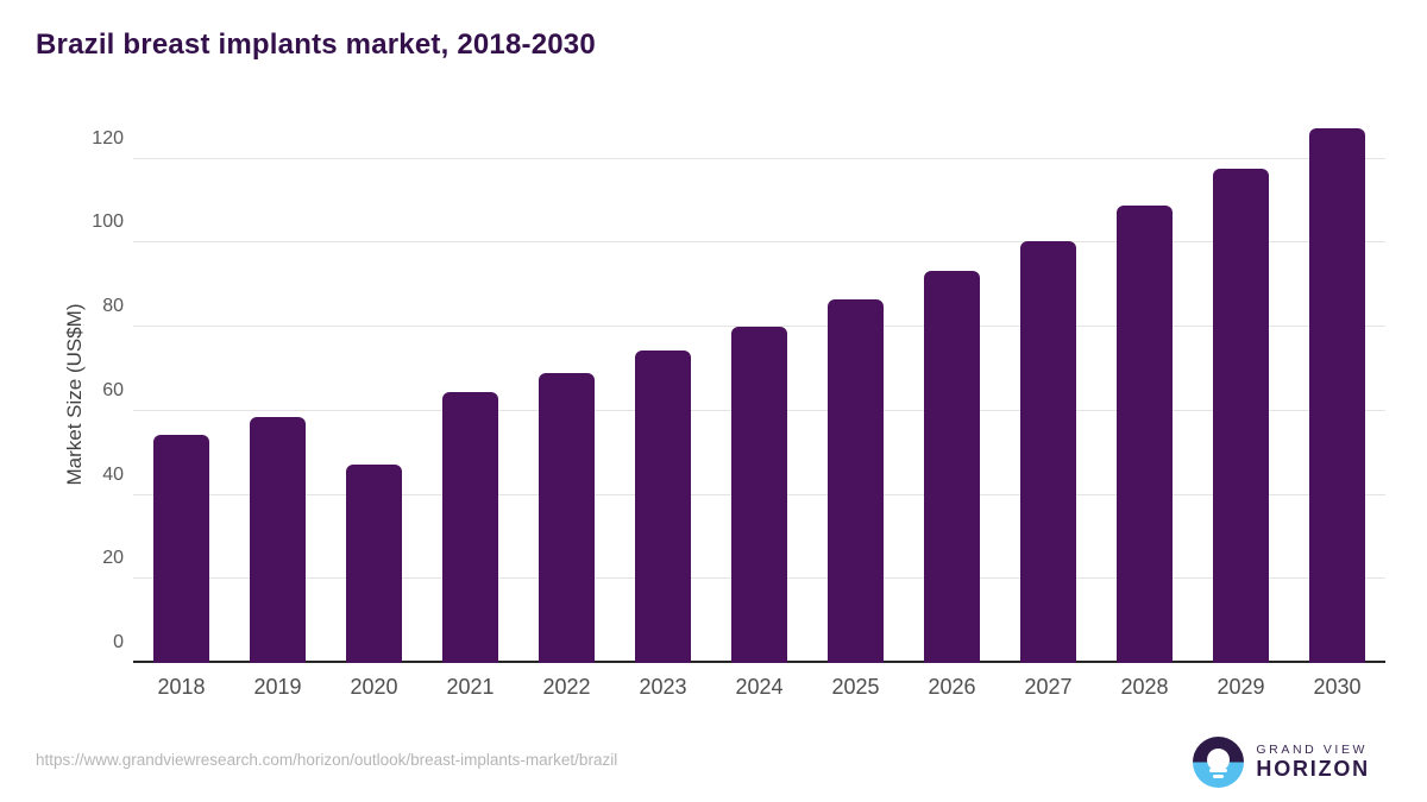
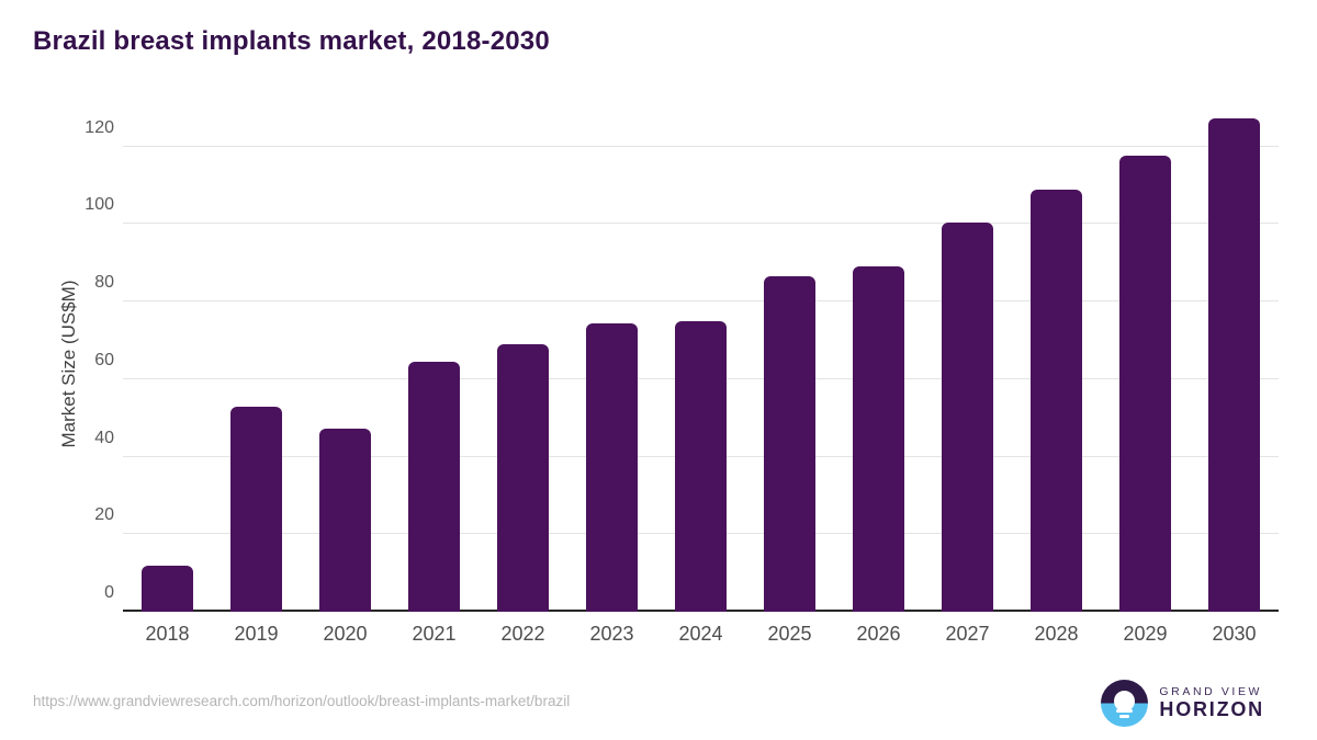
2018: 54 -> 12
2019: 59 -> 53
2024: 80 -> 75
2026: 93 -> 89
